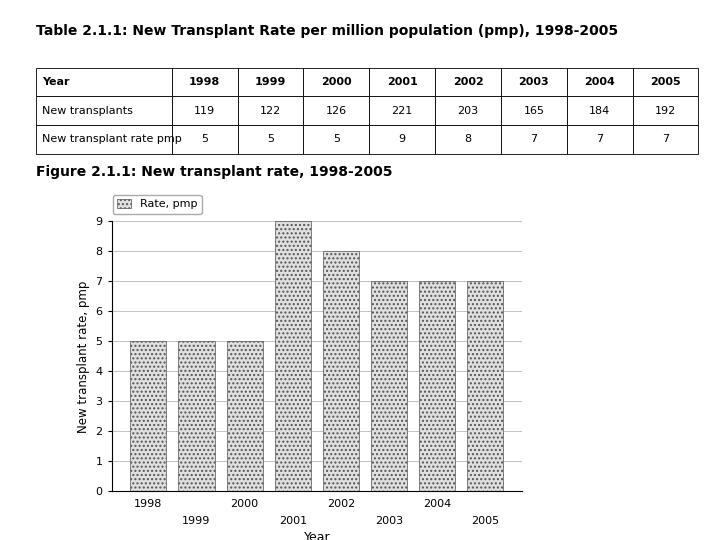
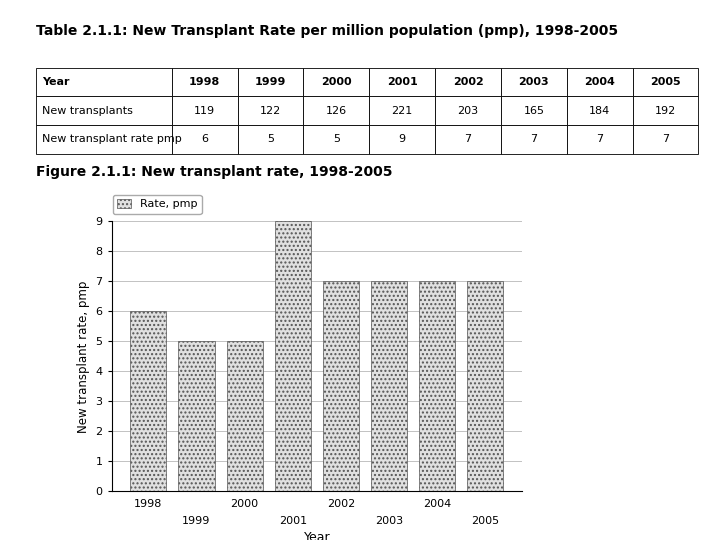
1998: 5 -> 6
2002: 8 -> 7
